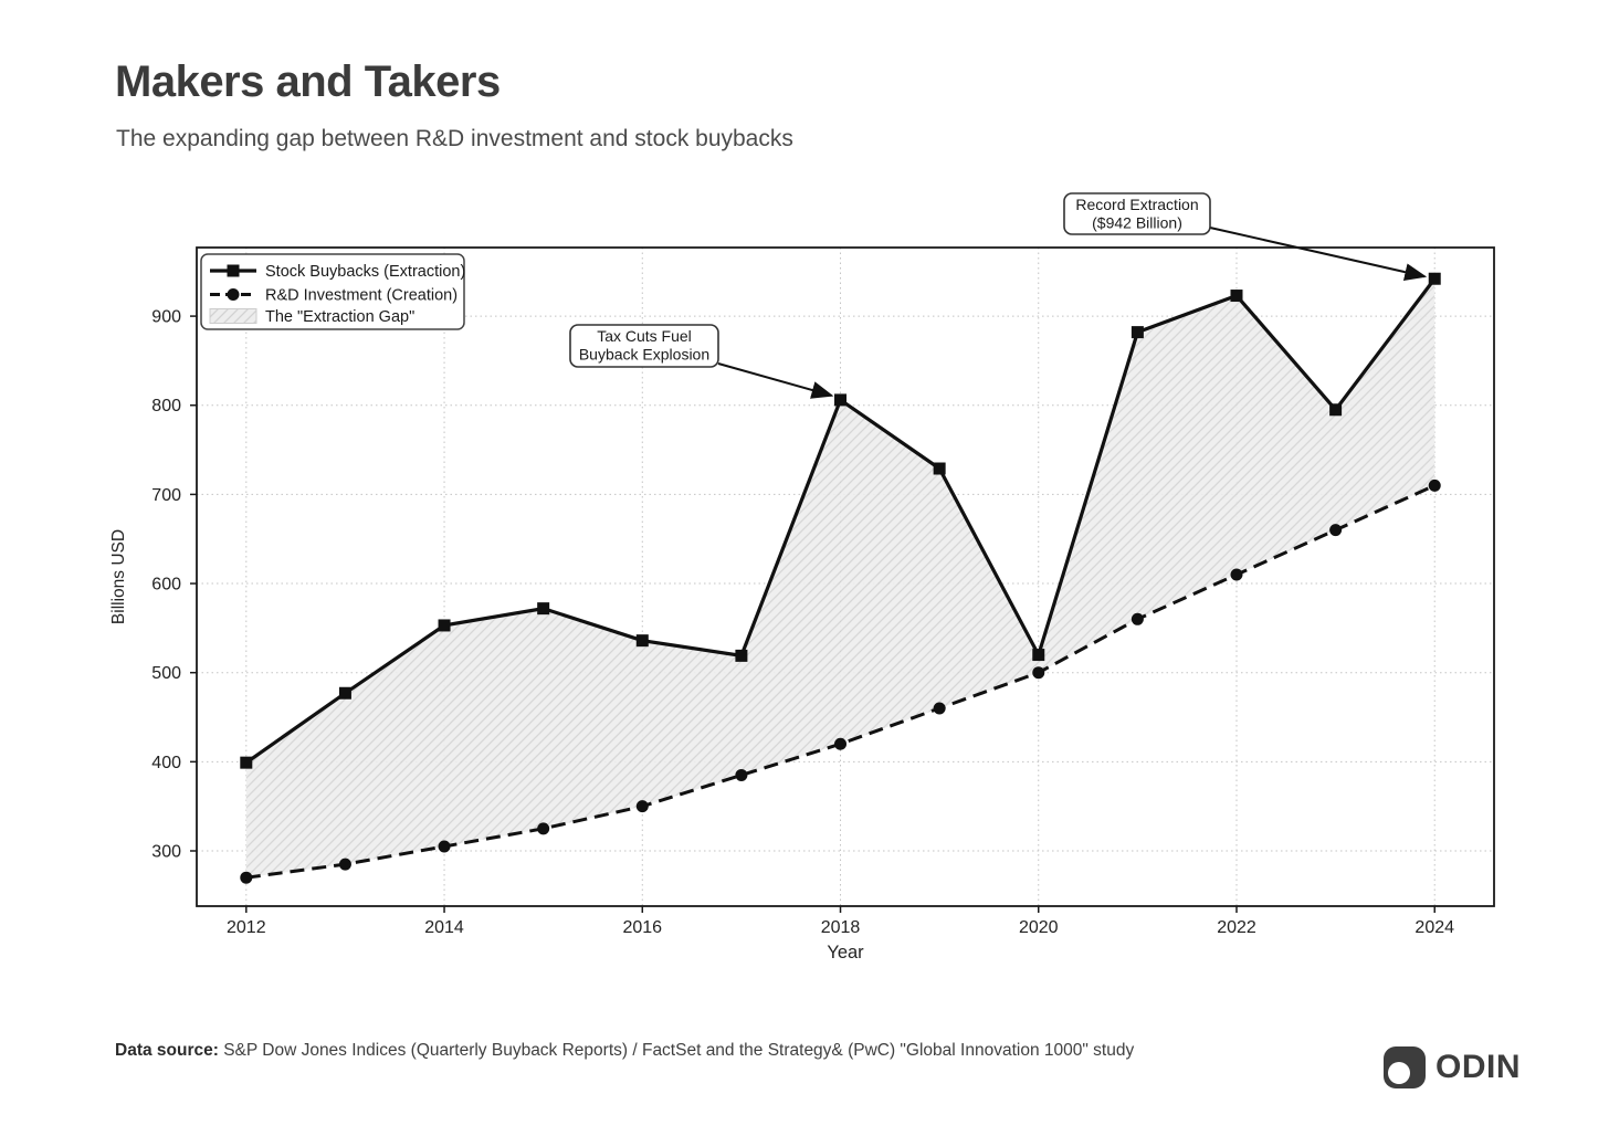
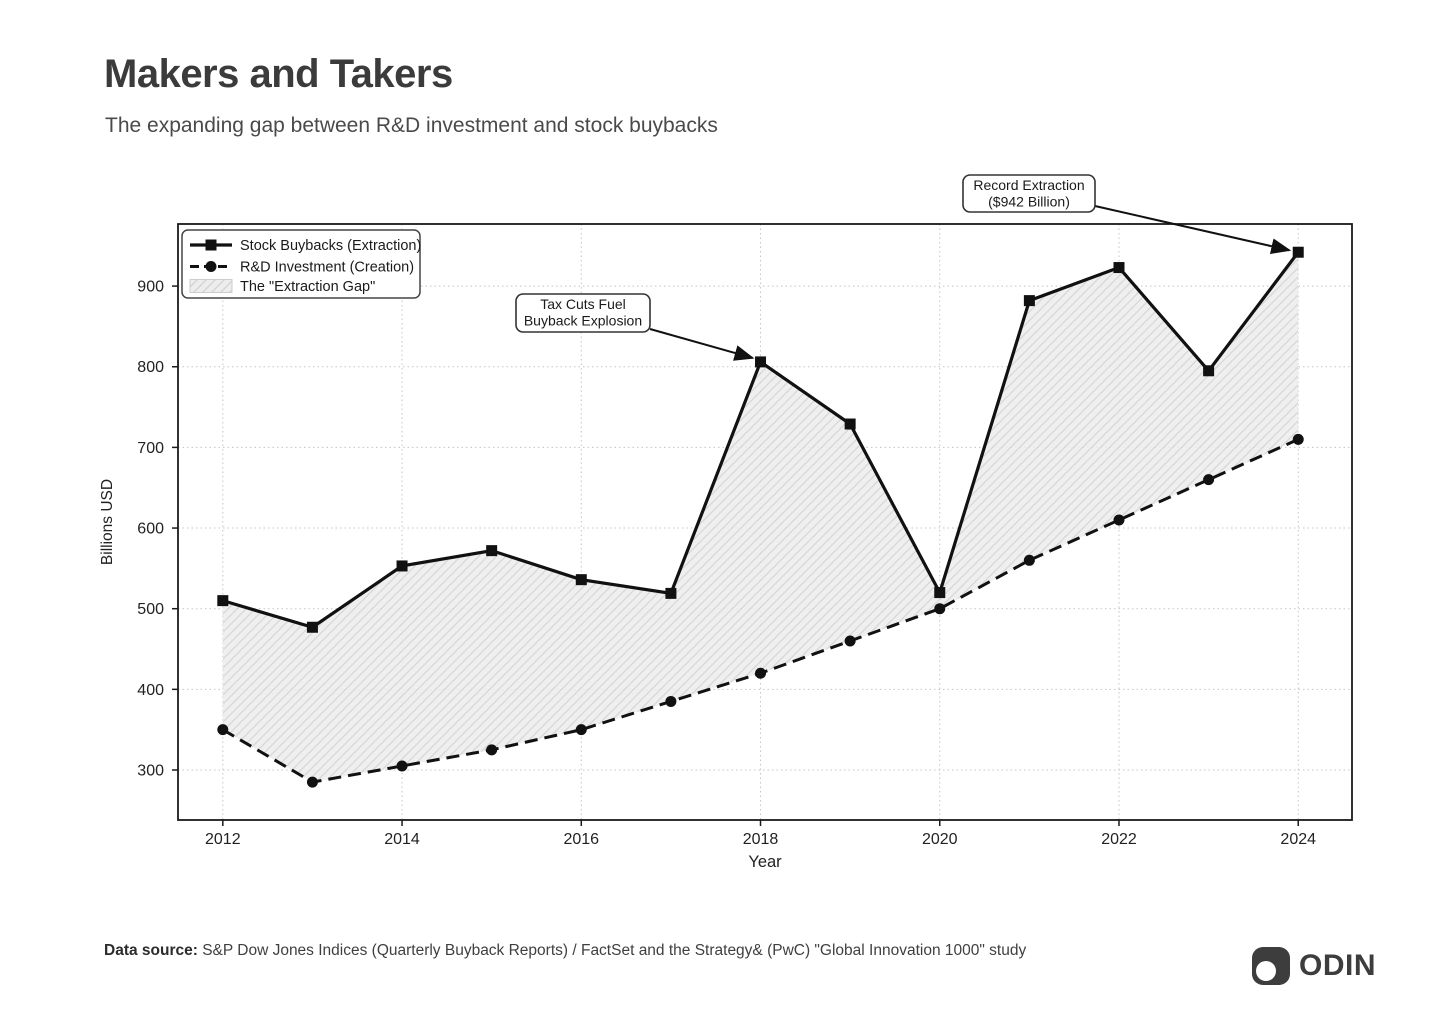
Stock Buybacks (Extraction)/2012: 400 -> 510
R&D Investment (Creation)/2012: 270 -> 350
